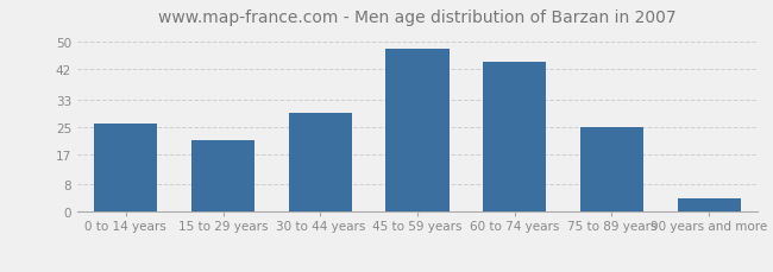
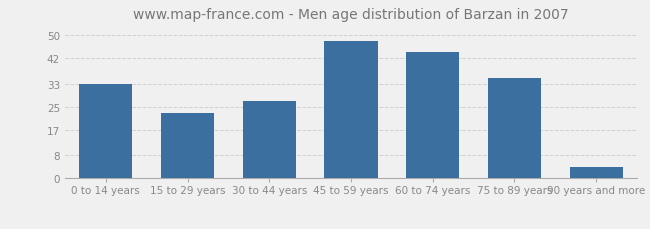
0 to 14 years: 26 -> 33
15 to 29 years: 21 -> 23
30 to 44 years: 29 -> 27
75 to 89 years: 25 -> 35
